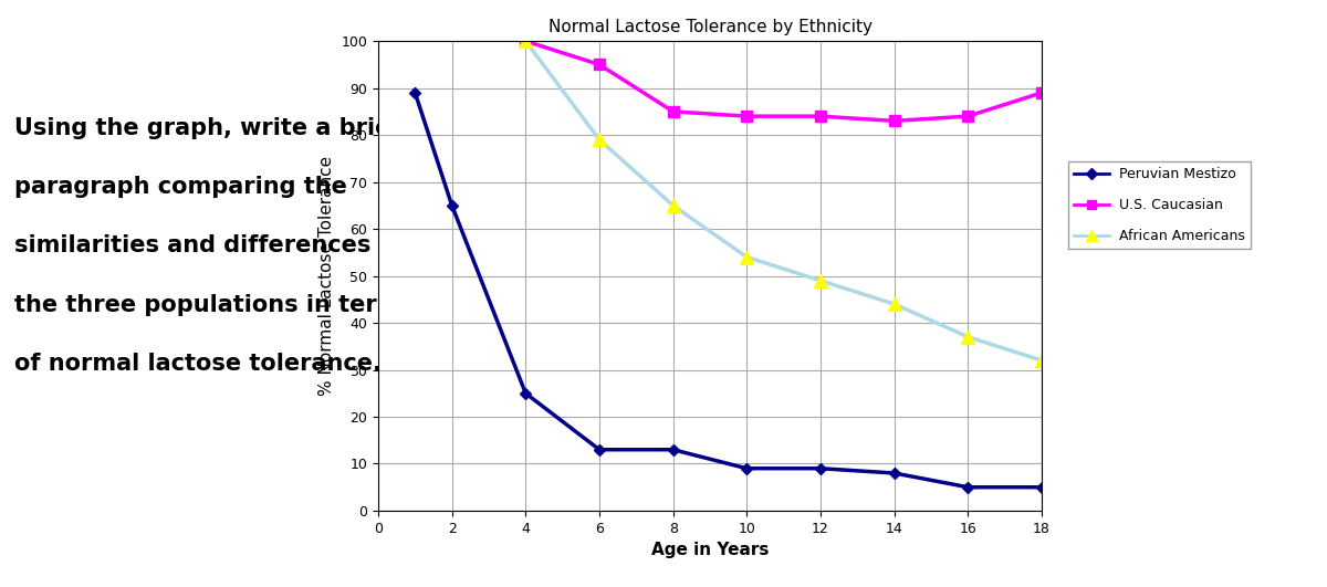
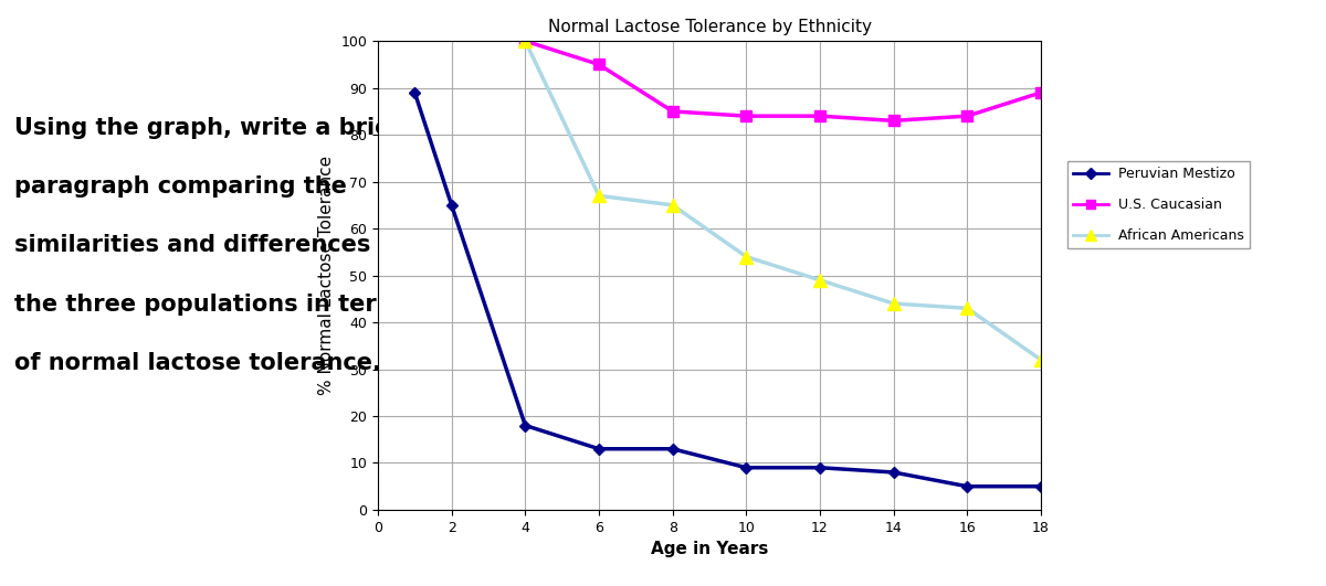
Peruvian Mestizo/4: 25 -> 18
African Americans/6: 79 -> 67
African Americans/16: 37 -> 43
